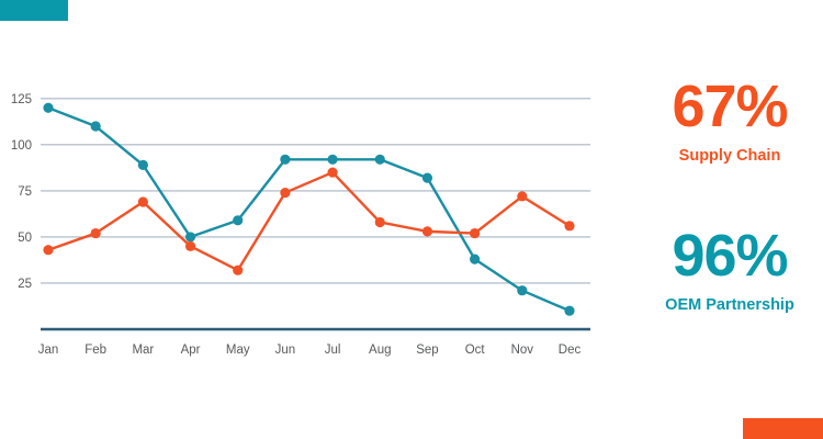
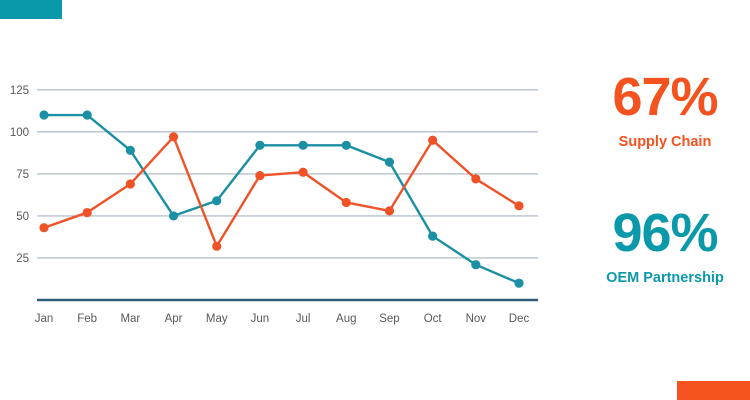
OEM Partnership/Jan: 120 -> 110
Supply Chain/Apr: 45 -> 97
Supply Chain/Jul: 85 -> 76
Supply Chain/Oct: 52 -> 95
